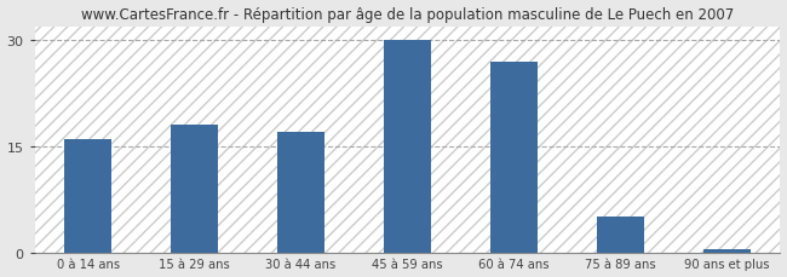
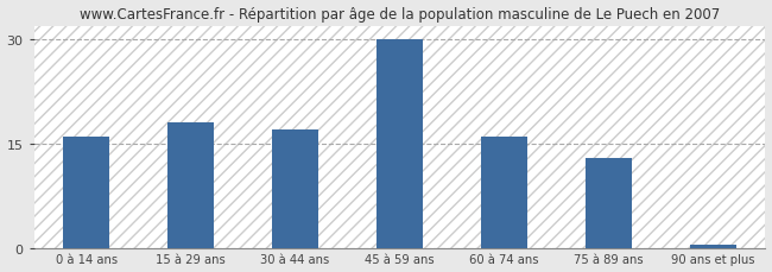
60 à 74 ans: 27.0 -> 16.0
75 à 89 ans: 5.0 -> 13.0
